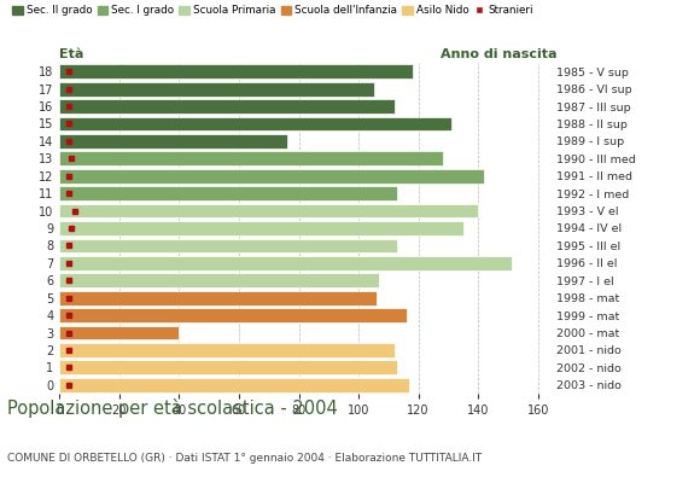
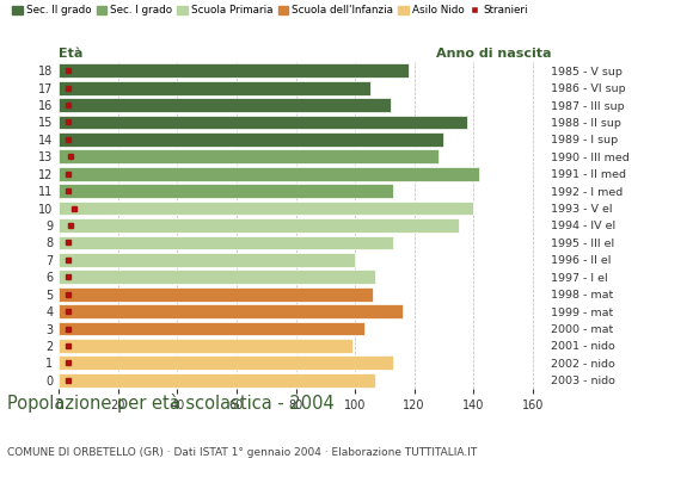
15: 131 -> 138
14: 76 -> 130
7: 151 -> 100
3: 40 -> 103
2: 112 -> 99
0: 117 -> 107
